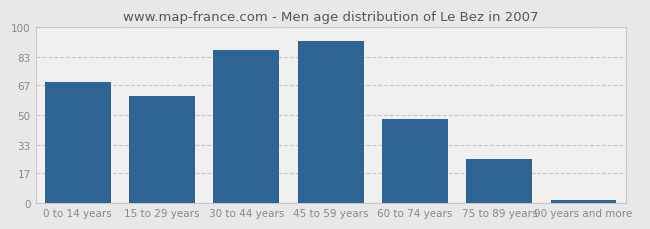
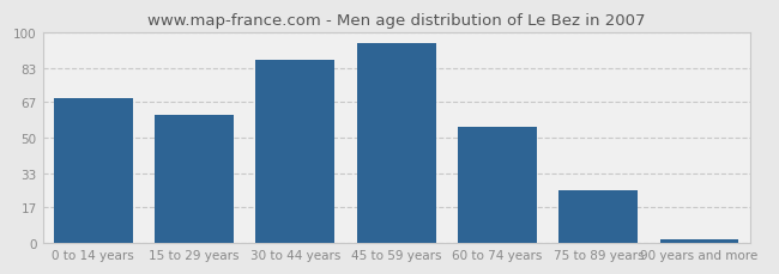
45 to 59 years: 92 -> 95
60 to 74 years: 48 -> 55
